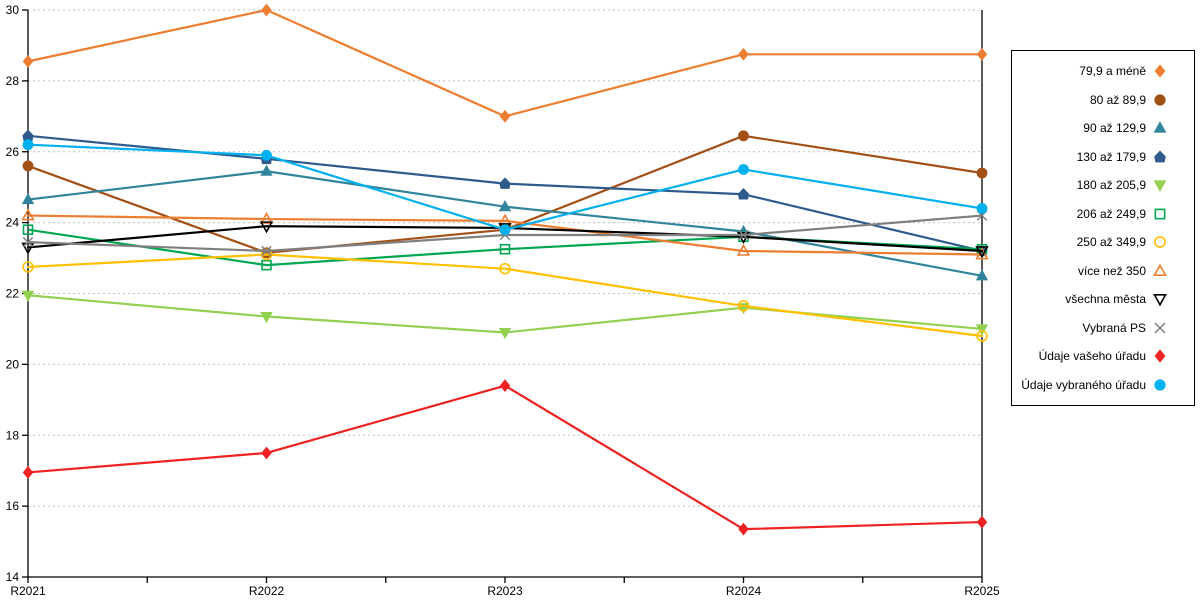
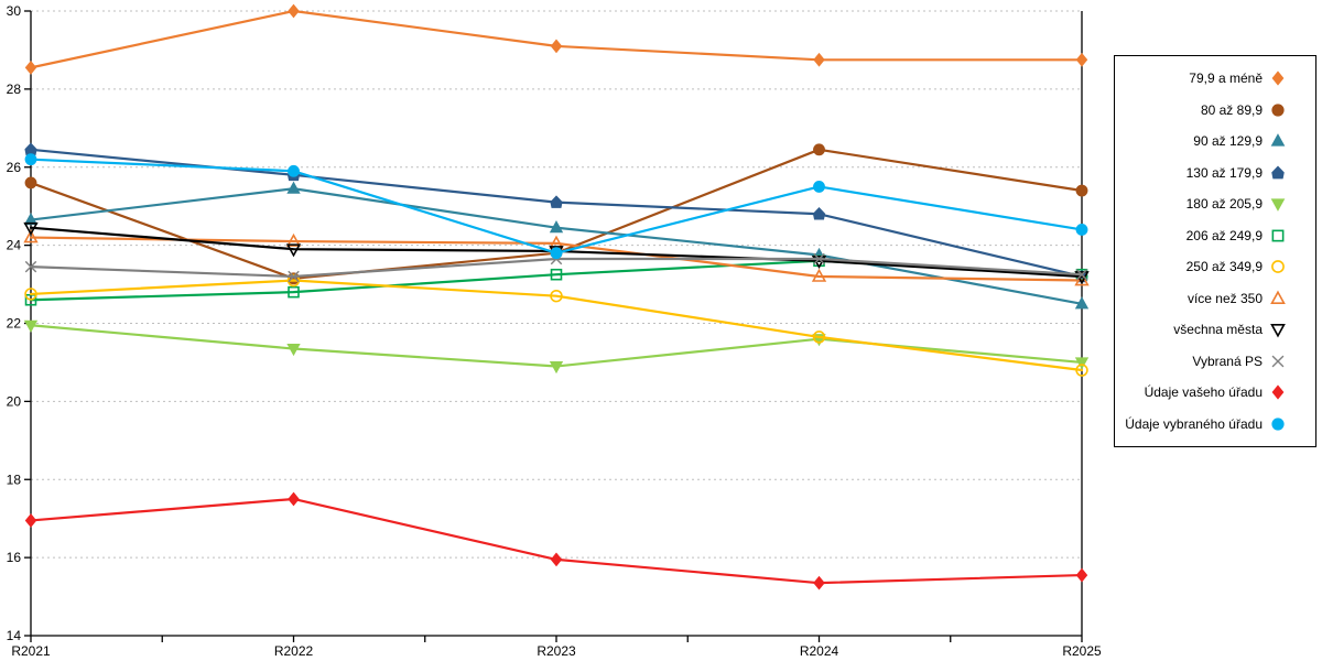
206 až 249,9/R2021: 23.8 -> 22.6
všechna města/R2021: 23.3 -> 24.4
79,9 a méně/R2023: 27.0 -> 29.1
Údaje vašeho úřadu/R2023: 19.4 -> 15.9
Vybraná PS/R2025: 24.2 -> 23.2
